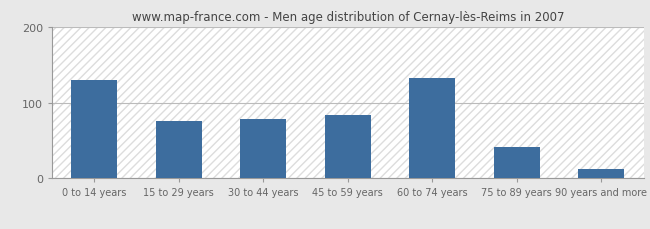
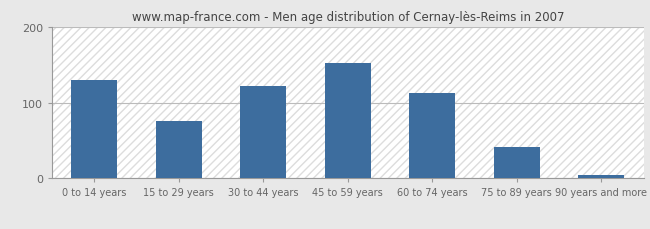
30 to 44 years: 78 -> 122
45 to 59 years: 84 -> 152
60 to 74 years: 132 -> 113
90 years and more: 12 -> 5
